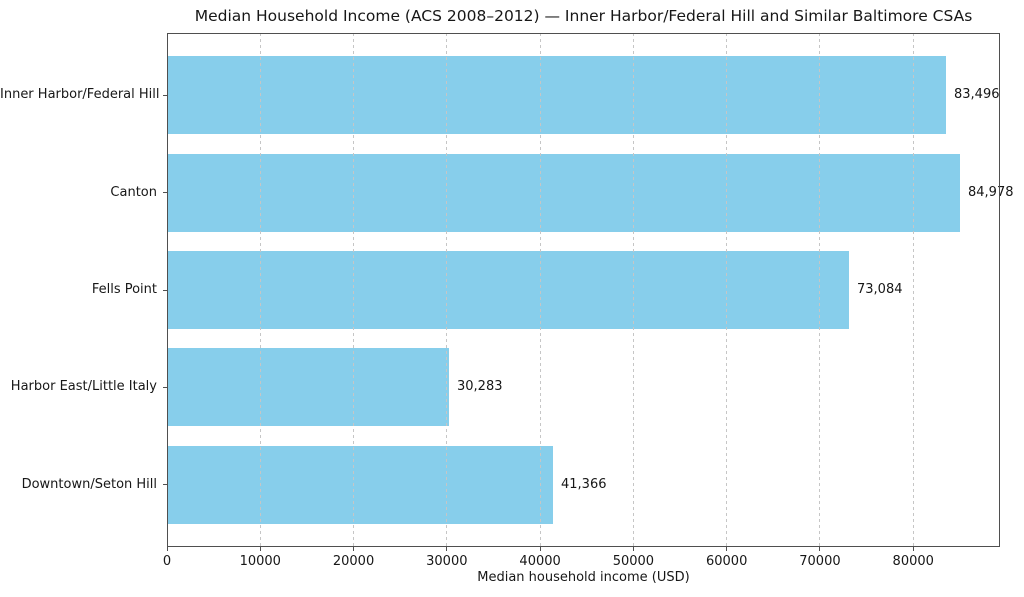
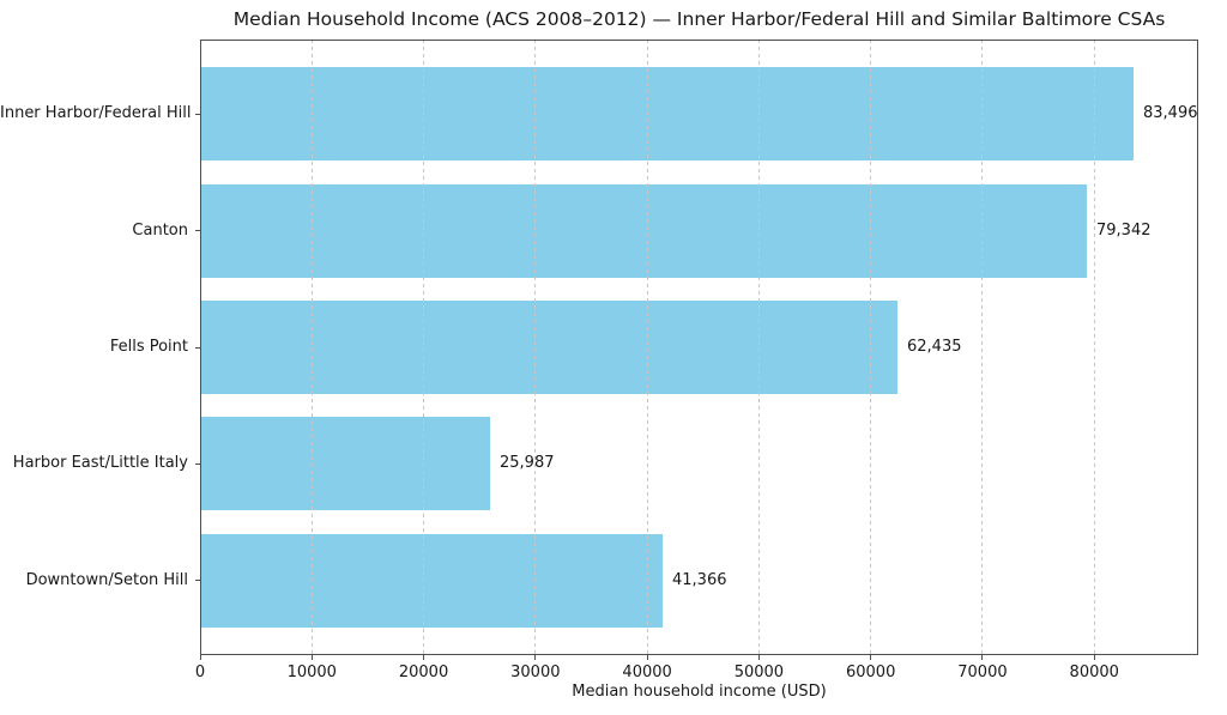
Canton: 84,978 -> 79,342
Fells Point: 73,084 -> 62,435
Harbor East/Little Italy: 30,283 -> 25,987
